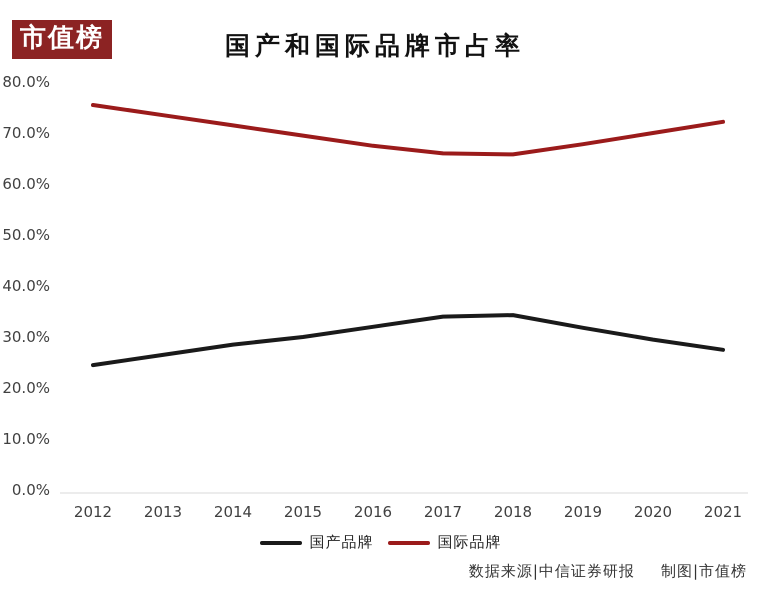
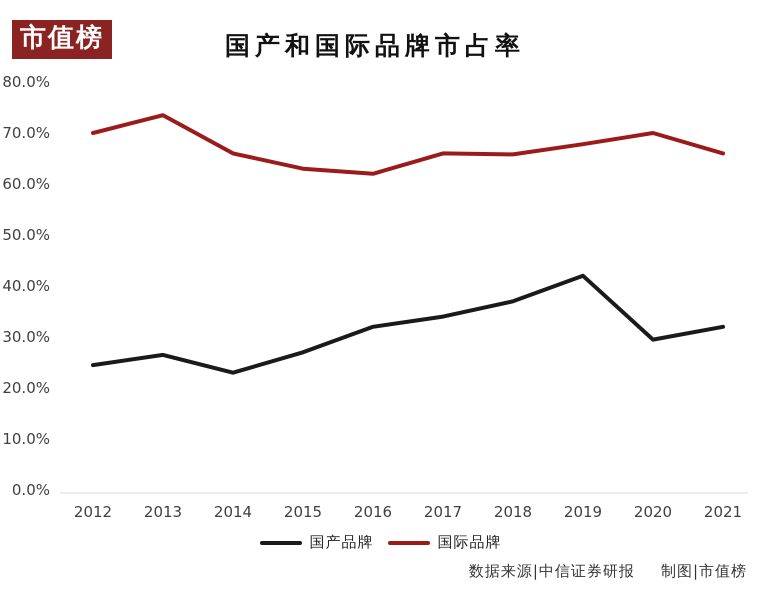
国际品牌/2012: 76% -> 70%
国产品牌/2014: 28% -> 23%
国际品牌/2014: 72% -> 66%
国产品牌/2015: 30% -> 27%
国际品牌/2015: 70% -> 63%
国际品牌/2016: 68% -> 62%
国产品牌/2018: 34% -> 37%
国产品牌/2019: 32% -> 42%
国产品牌/2021: 28% -> 32%
国际品牌/2021: 72% -> 66%
